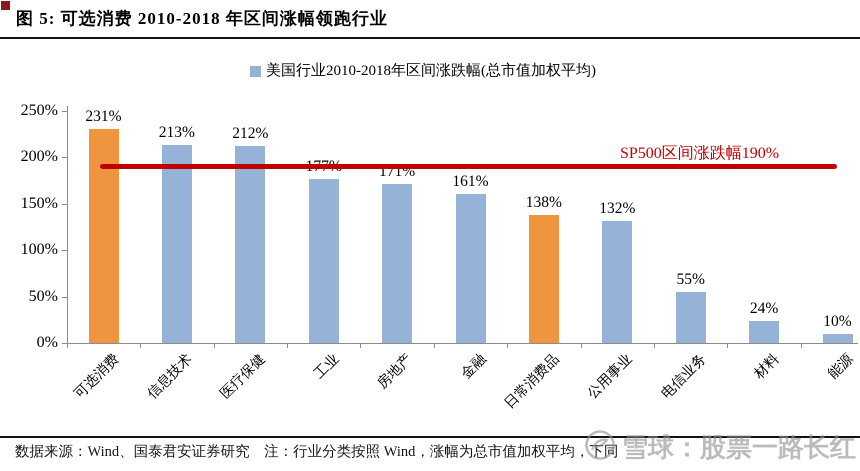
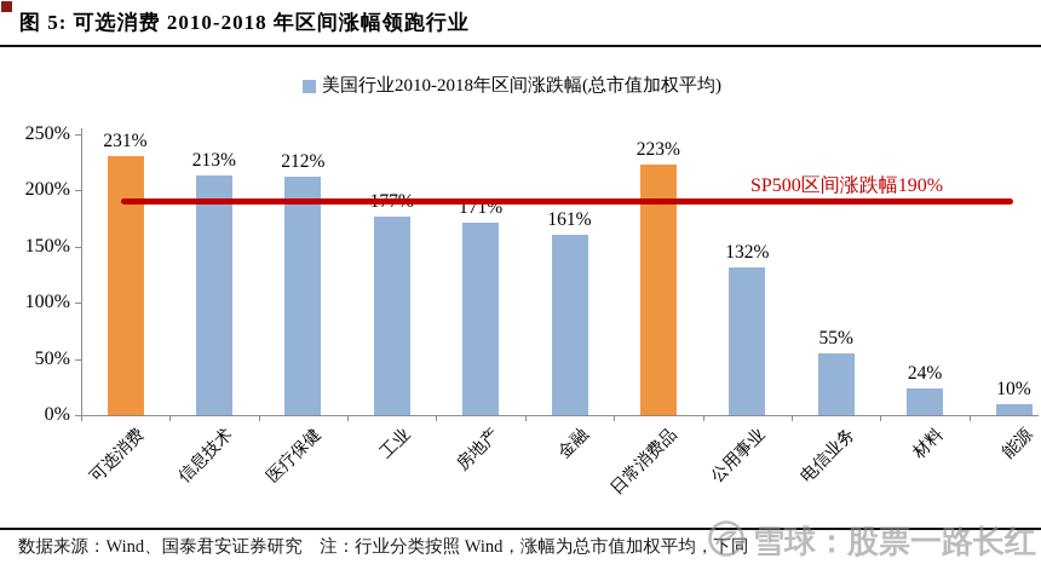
日常消费品: 138% -> 223%
